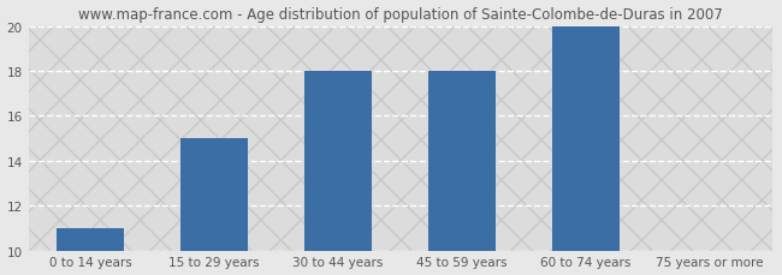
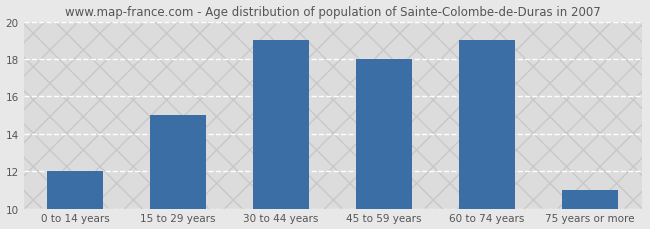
0 to 14 years: 11 -> 12
30 to 44 years: 18 -> 19
60 to 74 years: 20 -> 19
75 years or more: 10 -> 11
